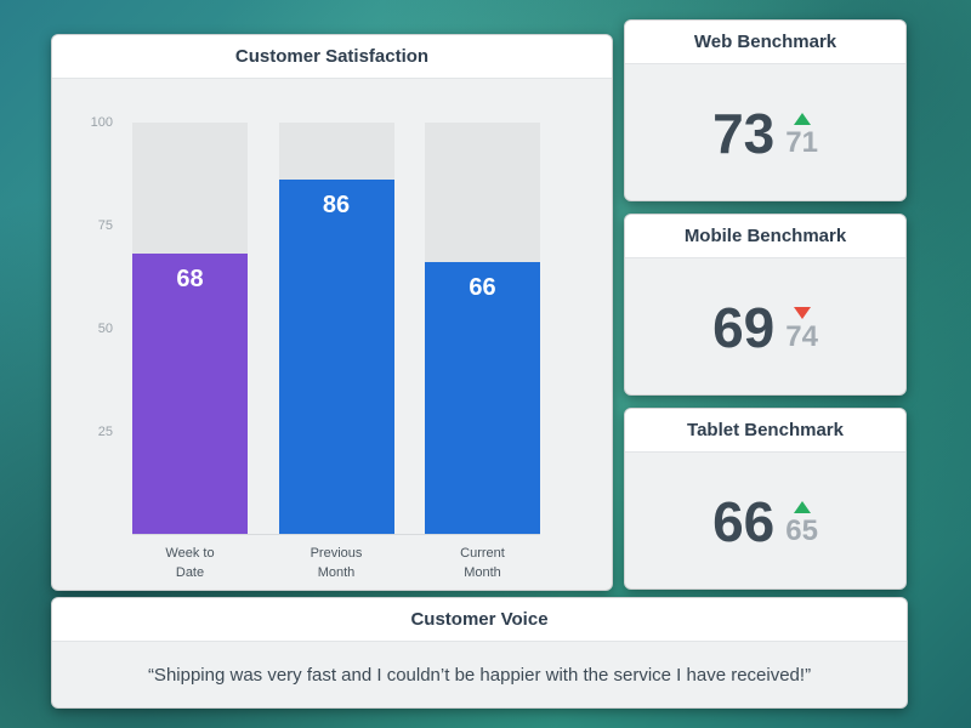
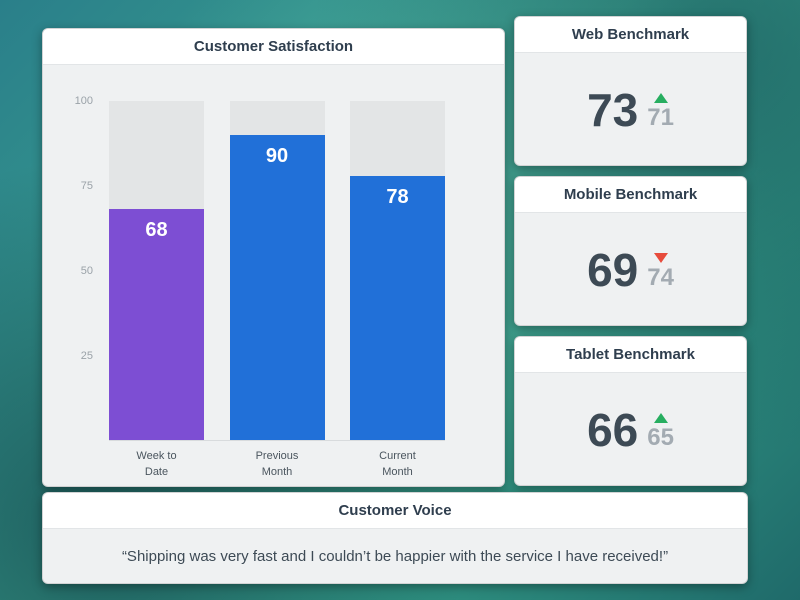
Previous Month: 86 -> 90
Current Month: 66 -> 78
